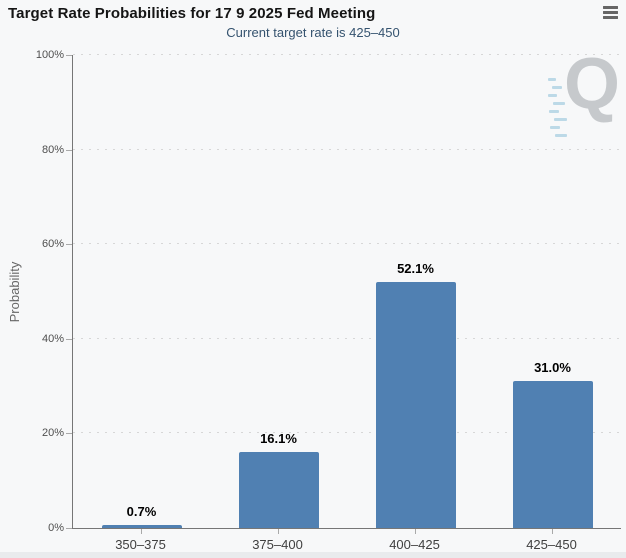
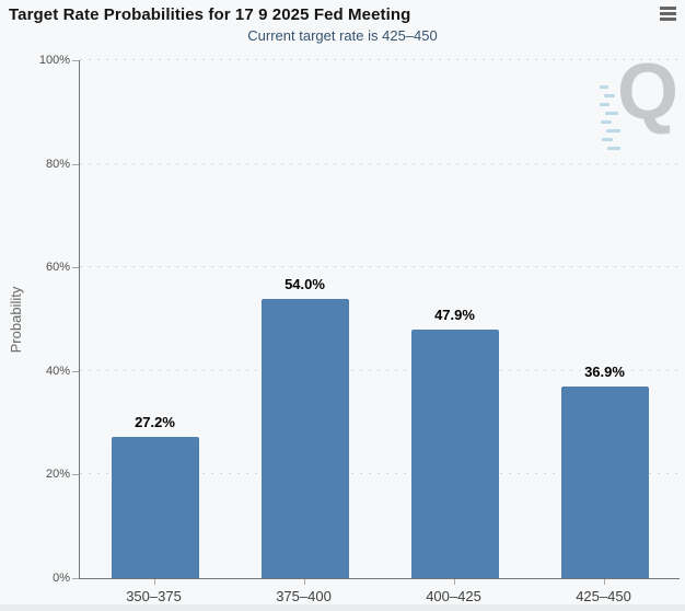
350–375: 0.7% -> 27.2%
375–400: 16.1% -> 54.0%
400–425: 52.1% -> 47.9%
425–450: 31.0% -> 36.9%
